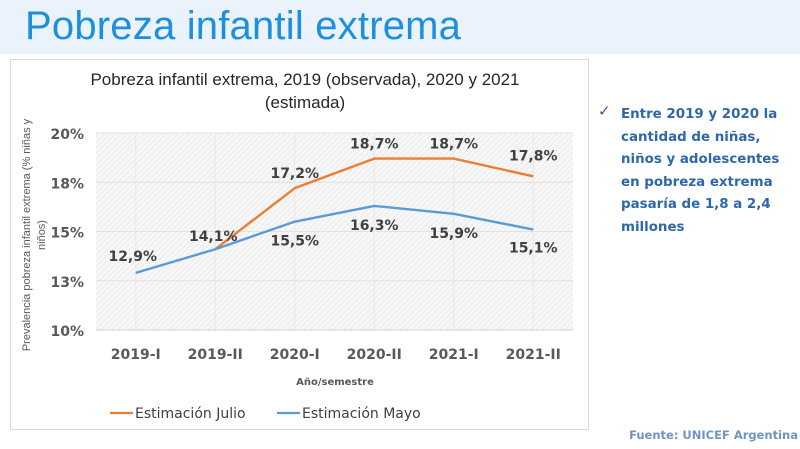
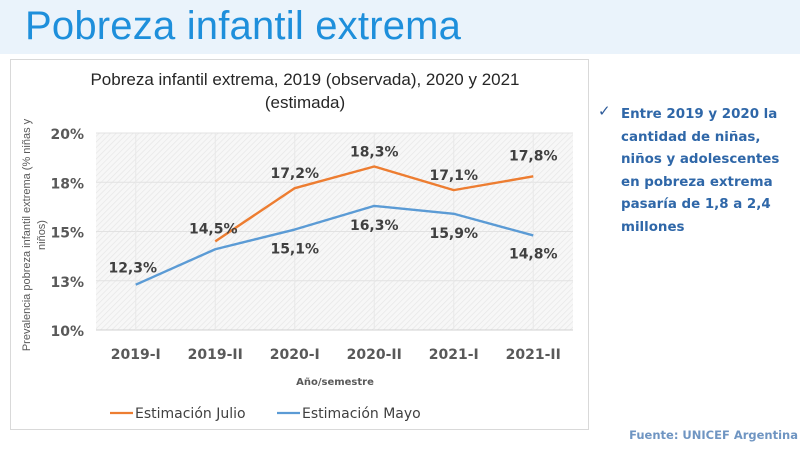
Estimación Mayo/2019-I: 12,9% -> 12,3%
Estimación Julio/2019-II: 14,1% -> 14,5%
Estimación Mayo/2020-I: 15,5% -> 15,1%
Estimación Julio/2020-II: 18,7% -> 18,3%
Estimación Julio/2021-I: 18,7% -> 17,1%
Estimación Mayo/2021-II: 15,1% -> 14,8%
